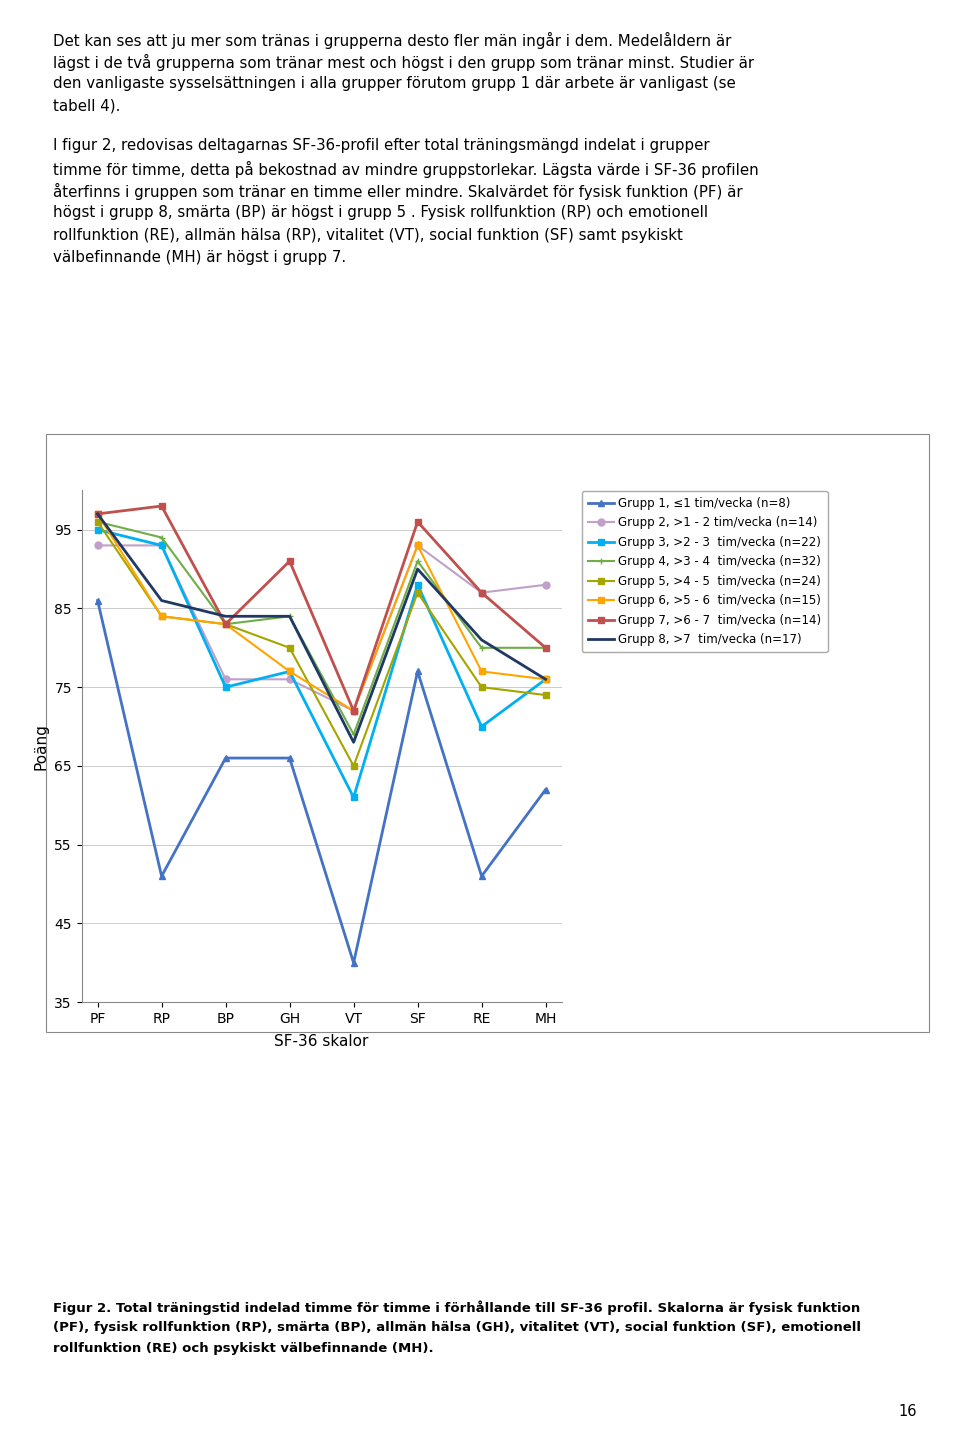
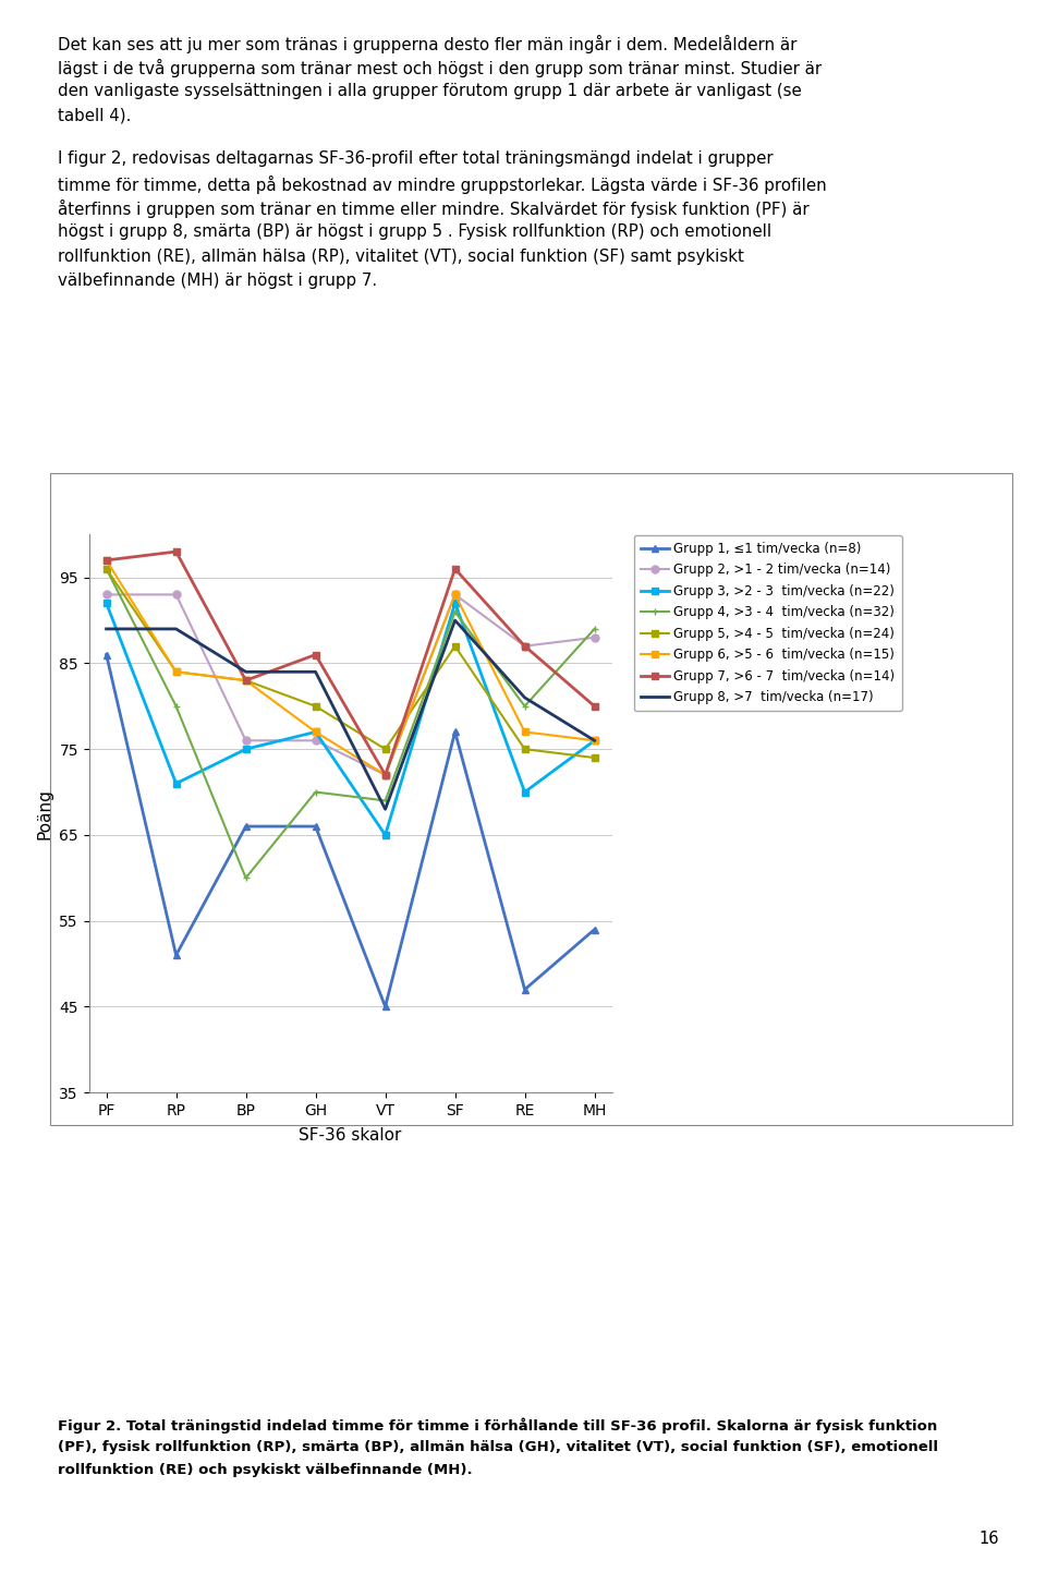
Grupp 3, >2 - 3 tim/vecka (n=22)/PF: 95 -> 92
Grupp 8, >7 tim/vecka (n=17)/PF: 97 -> 89
Grupp 3, >2 - 3 tim/vecka (n=22)/RP: 93 -> 71
Grupp 4, >3 - 4 tim/vecka (n=32)/RP: 94 -> 80
Grupp 8, >7 tim/vecka (n=17)/RP: 86 -> 89
Grupp 4, >3 - 4 tim/vecka (n=32)/BP: 83 -> 60
Grupp 4, >3 - 4 tim/vecka (n=32)/GH: 84 -> 70
Grupp 7, >6 - 7 tim/vecka (n=14)/GH: 91 -> 86
Grupp 1, ≤1 tim/vecka (n=8)/VT: 40 -> 45
Grupp 3, >2 - 3 tim/vecka (n=22)/VT: 61 -> 65
Grupp 5, >4 - 5 tim/vecka (n=24)/VT: 65 -> 75
Grupp 3, >2 - 3 tim/vecka (n=22)/SF: 88 -> 92
Grupp 1, ≤1 tim/vecka (n=8)/RE: 51 -> 47
Grupp 1, ≤1 tim/vecka (n=8)/MH: 62 -> 54
Grupp 4, >3 - 4 tim/vecka (n=32)/MH: 80 -> 89
